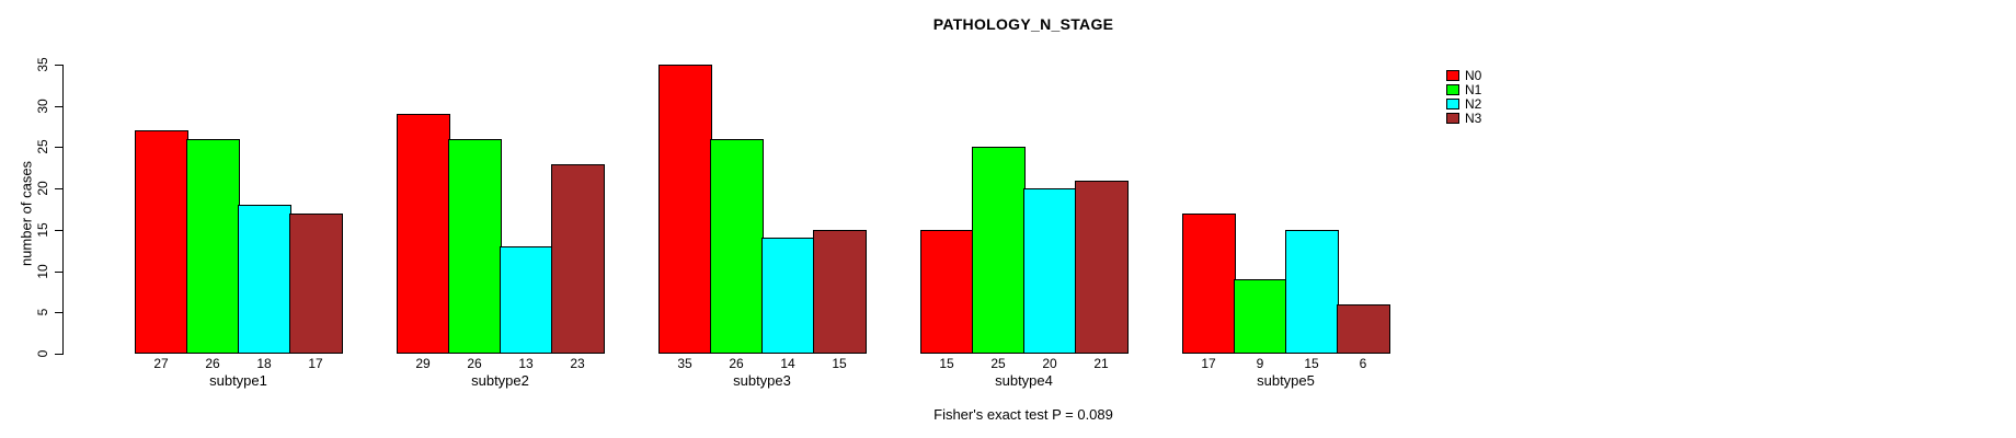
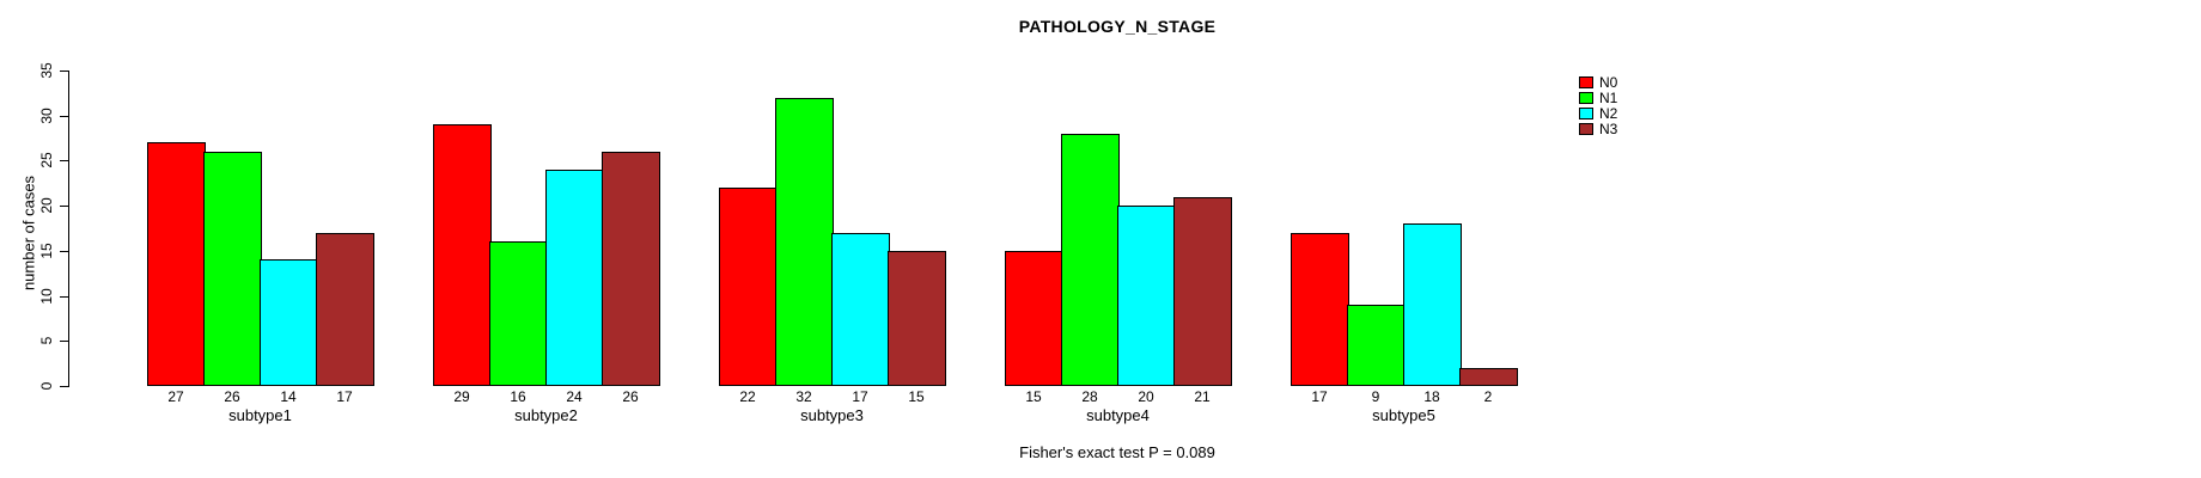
N2/subtype1: 18 -> 14
N1/subtype2: 26 -> 16
N2/subtype2: 13 -> 24
N3/subtype2: 23 -> 26
N0/subtype3: 35 -> 22
N1/subtype3: 26 -> 32
N2/subtype3: 14 -> 17
N1/subtype4: 25 -> 28
N2/subtype5: 15 -> 18
N3/subtype5: 6 -> 2
